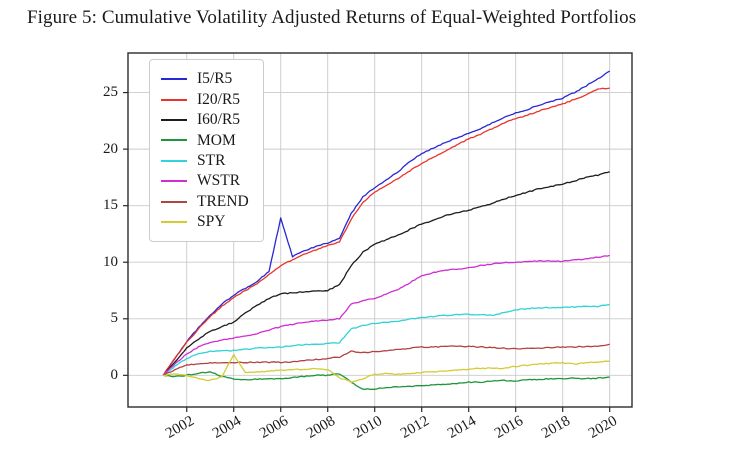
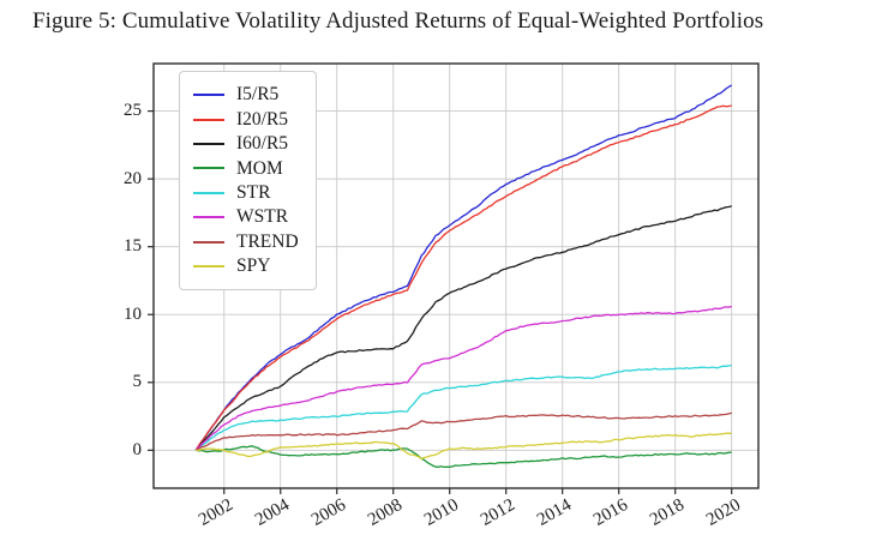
SPY/2004: 1.8 -> 0.2
I5/R5/2006: 13.9 -> 10.0
